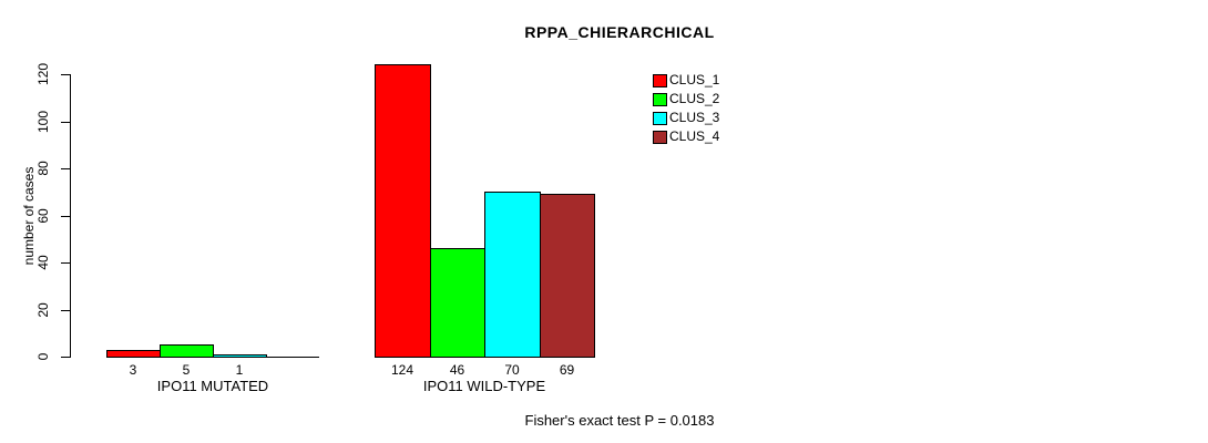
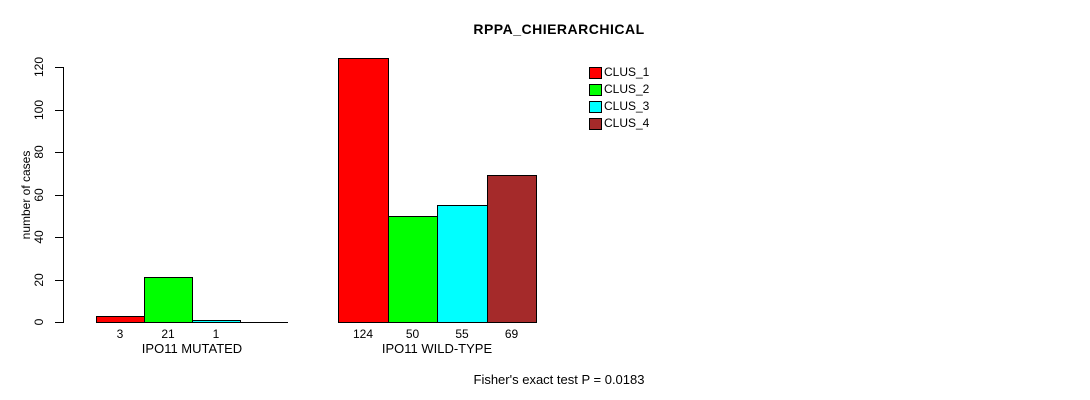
CLUS_2/IPO11 MUTATED: 5 -> 21
CLUS_2/IPO11 WILD-TYPE: 46 -> 50
CLUS_3/IPO11 WILD-TYPE: 70 -> 55
